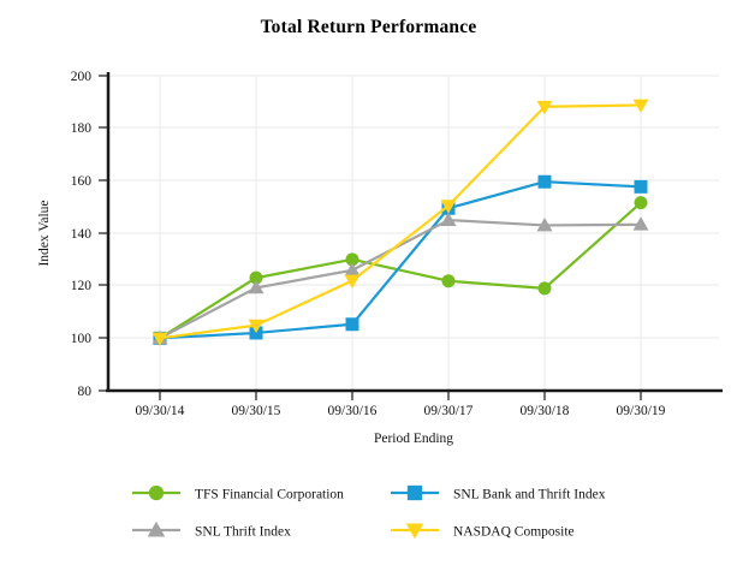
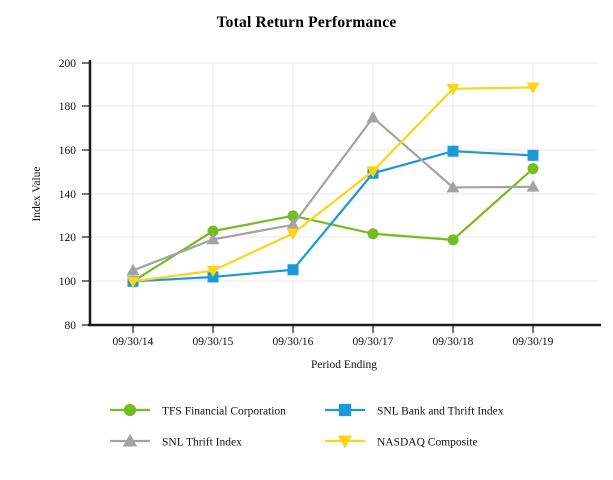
SNL Thrift Index/09/30/14: 100 -> 105
SNL Thrift Index/09/30/17: 145 -> 175
